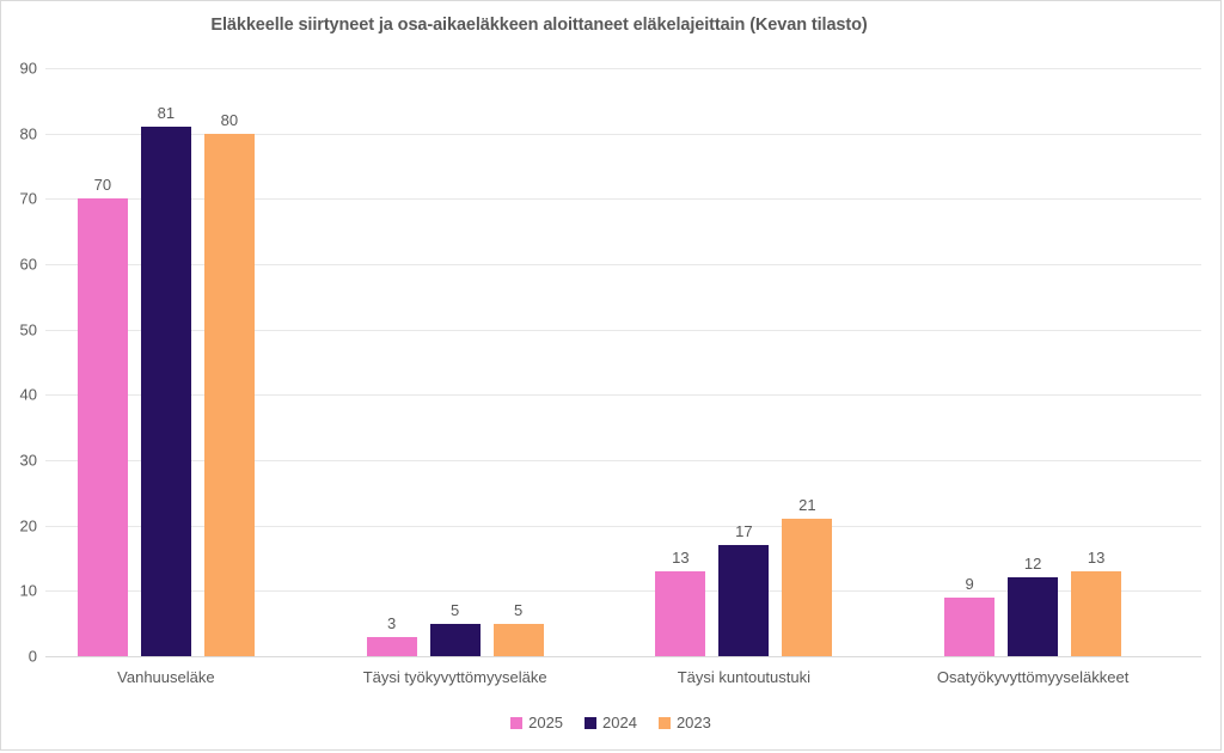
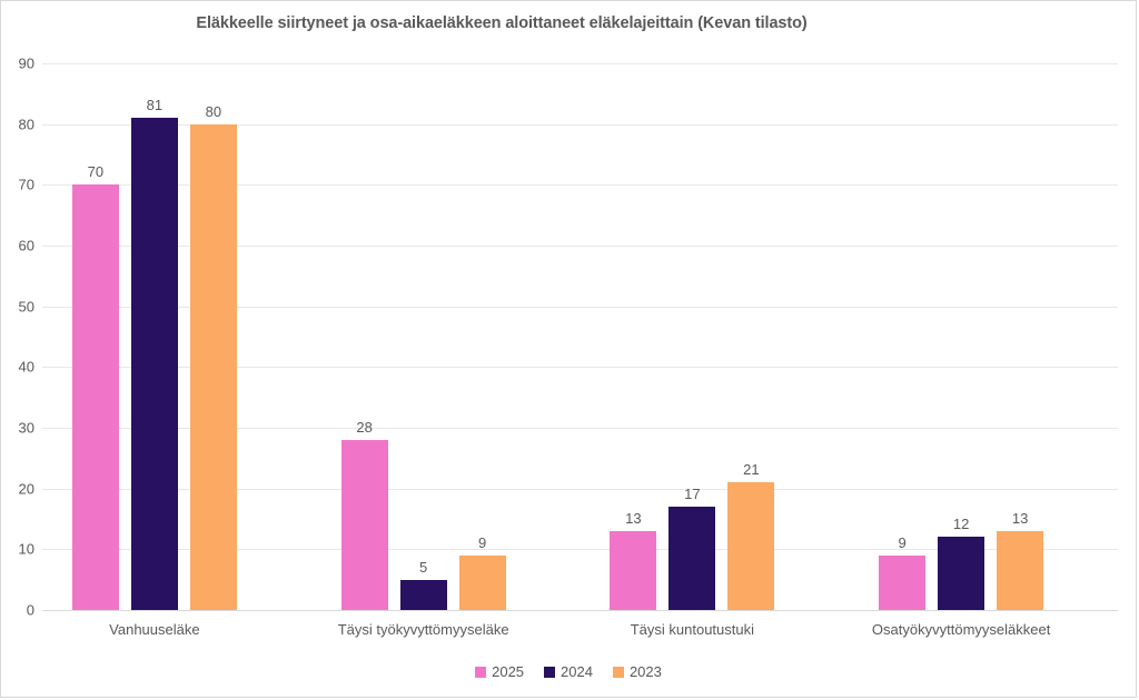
2025/Täysi työkyvyttömyyseläke: 3 -> 28
2023/Täysi työkyvyttömyyseläke: 5 -> 9
